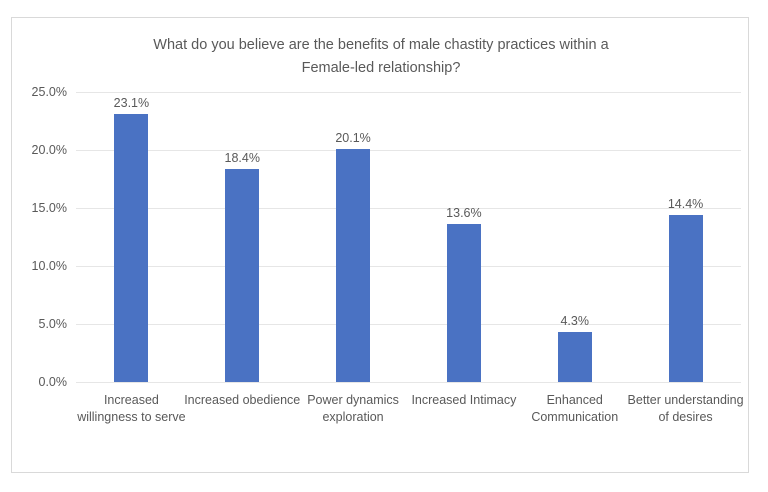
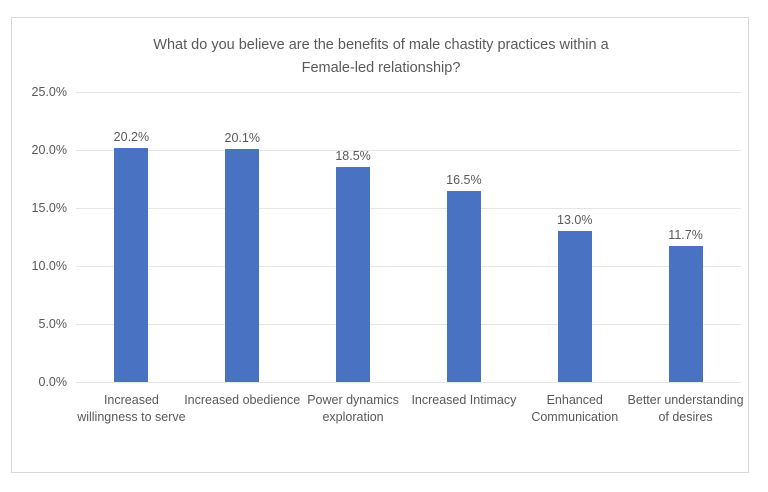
Increased willingness to serve: 23.1% -> 20.2%
Increased obedience: 18.4% -> 20.1%
Power dynamics exploration: 20.1% -> 18.5%
Increased Intimacy: 13.6% -> 16.5%
Enhanced Communication: 4.3% -> 13.0%
Better understanding of desires: 14.4% -> 11.7%
